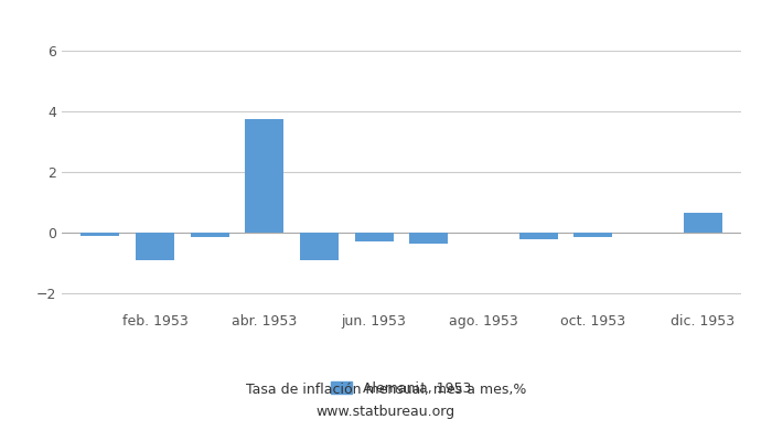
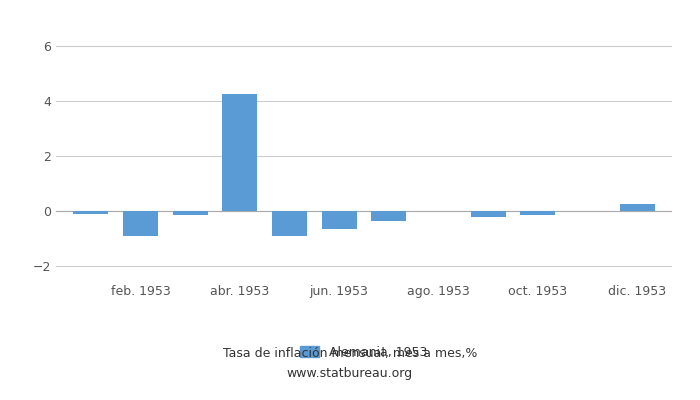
abr. 1953: 3.75 -> 4.24
jun. 1953: -0.30 -> -0.65
dic. 1953: 0.65 -> 0.27
